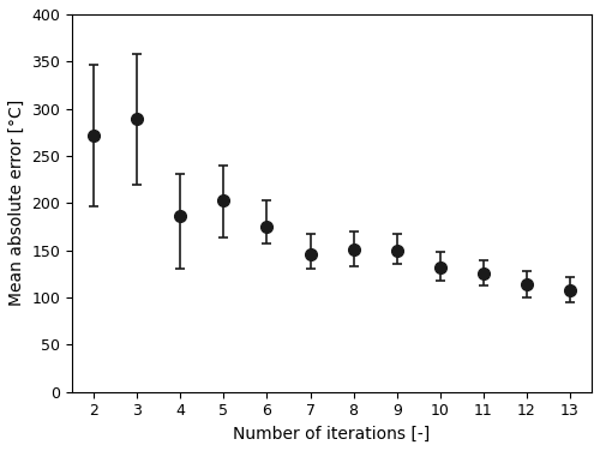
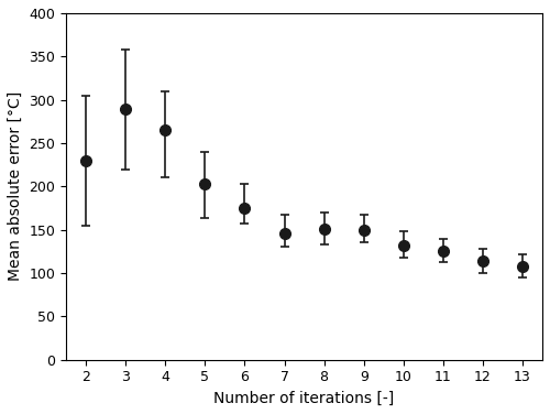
2: 272 -> 230
4: 186 -> 265
